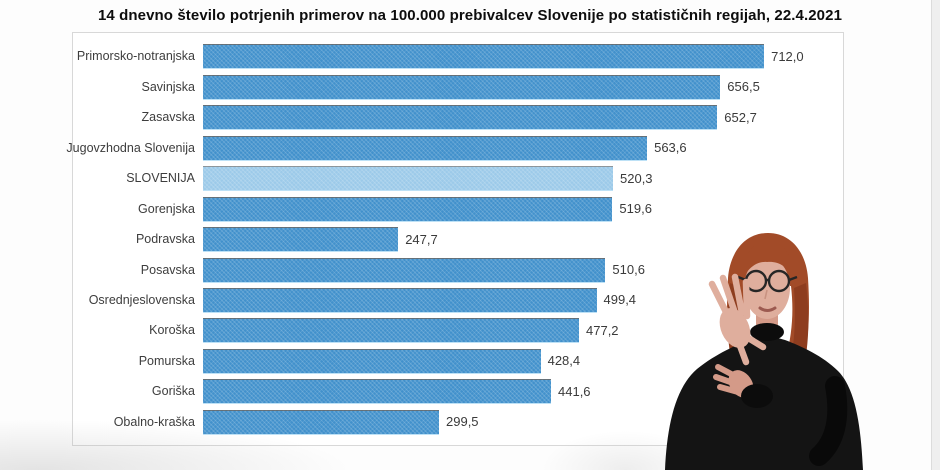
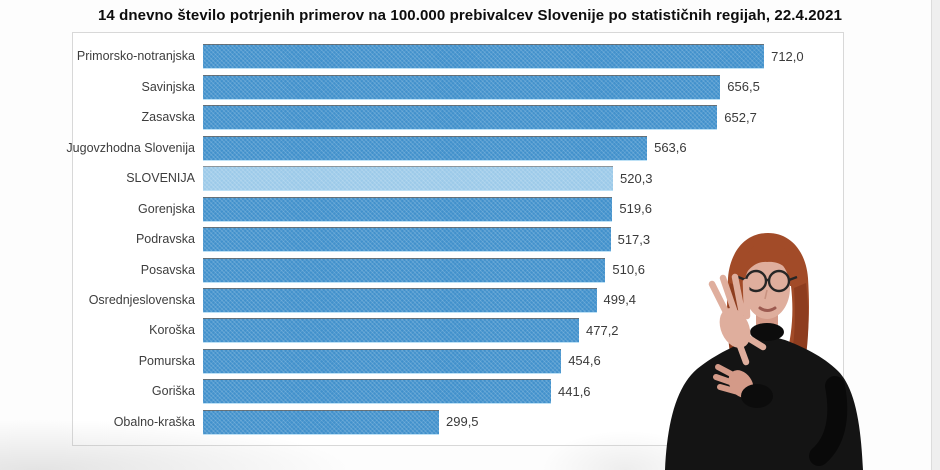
Podravska: 247,7 -> 517,3
Pomurska: 428,4 -> 454,6
